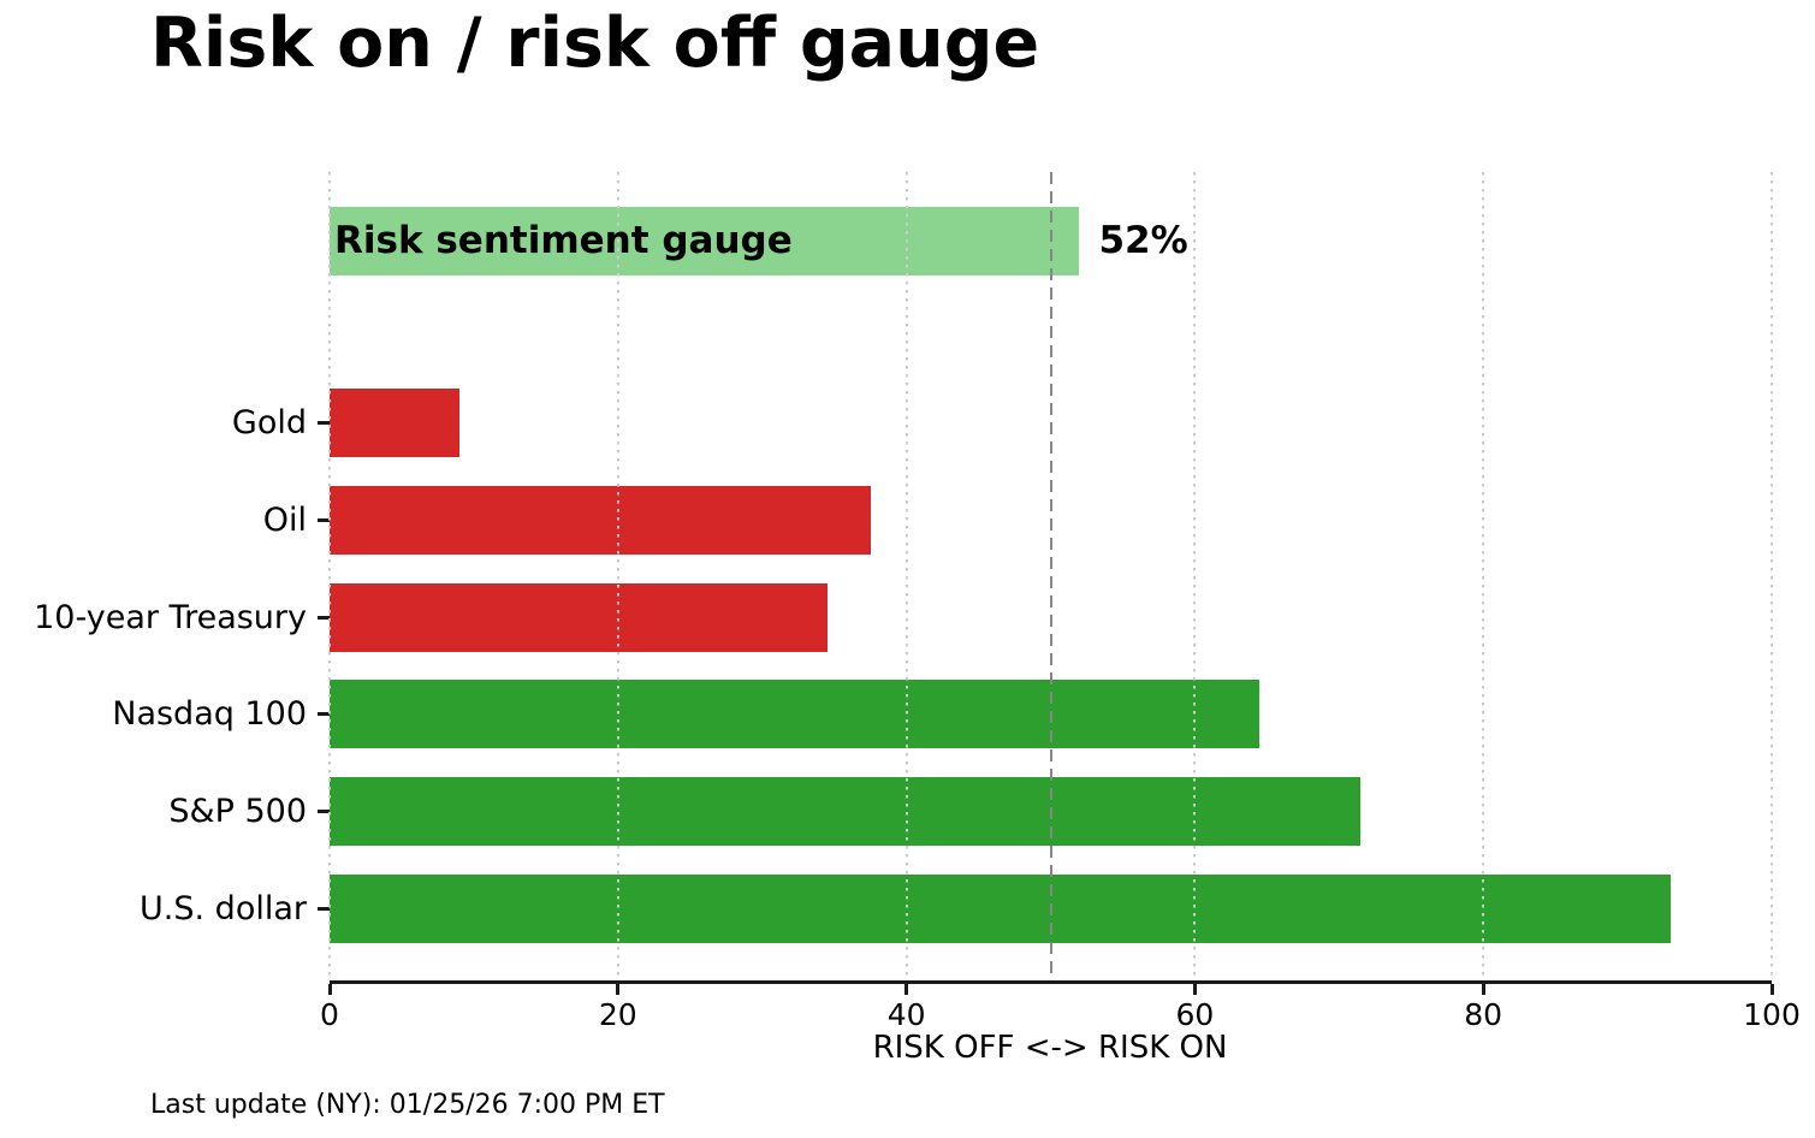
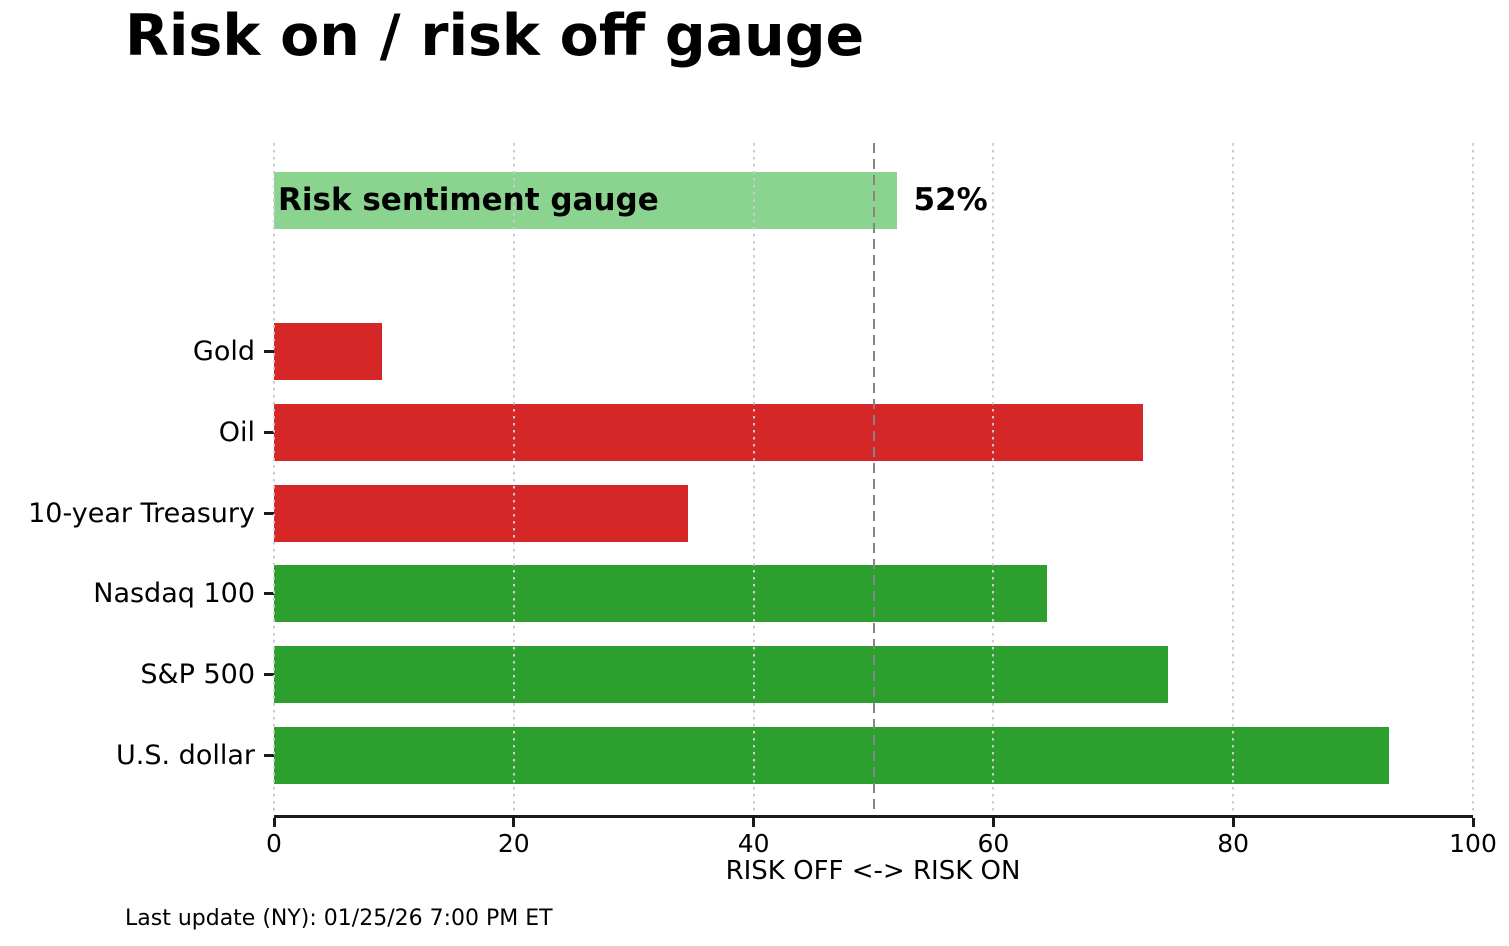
Oil: 37.5 -> 72.5
S&P 500: 71.5 -> 74.6
